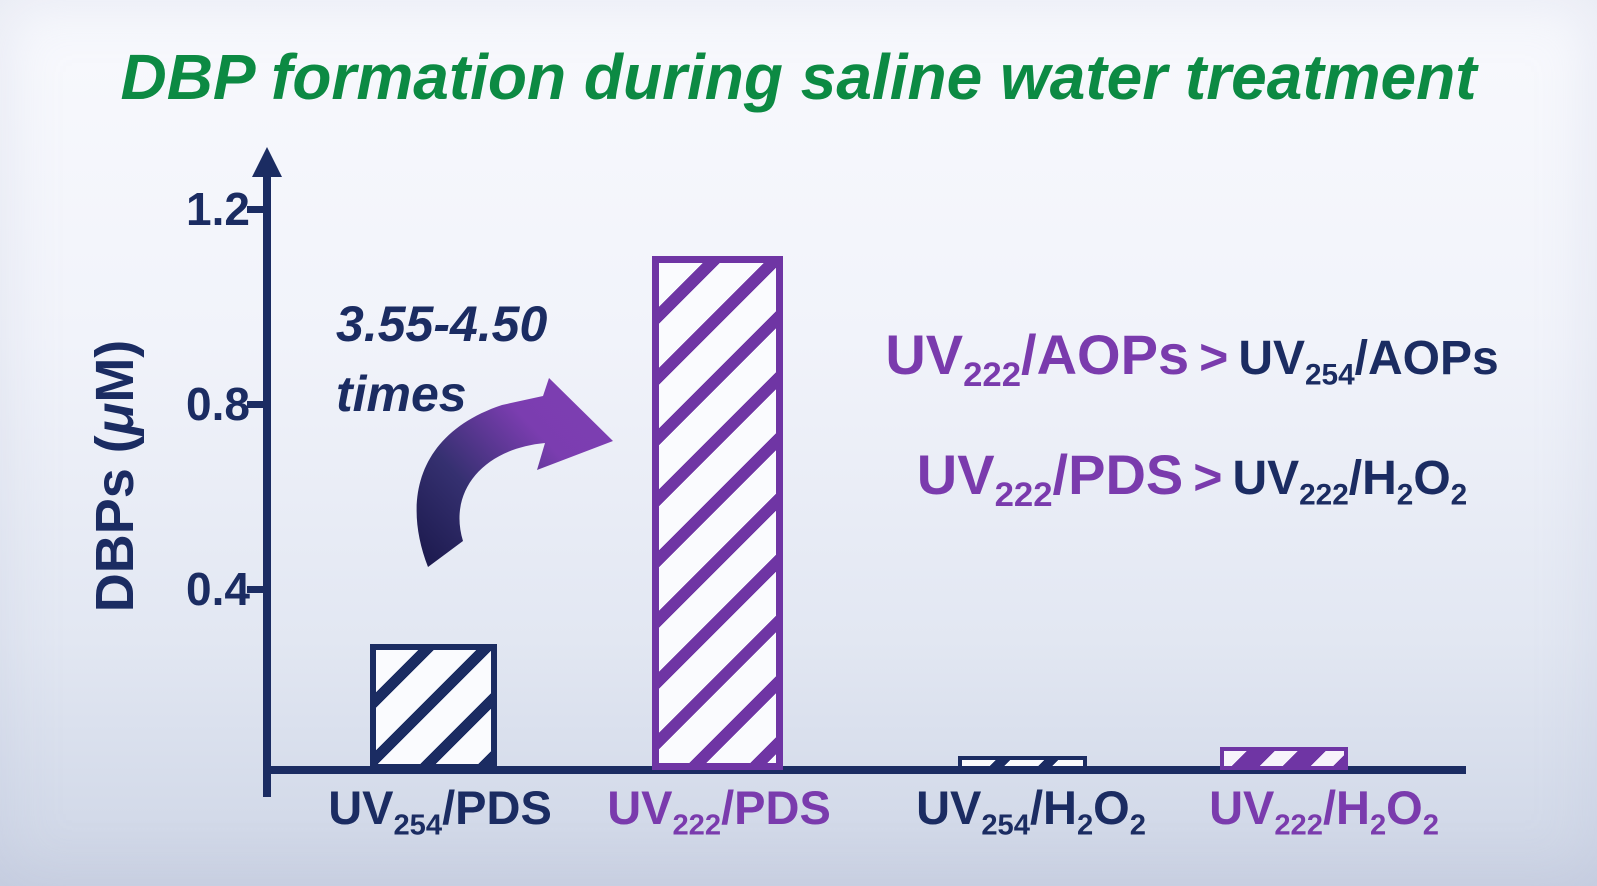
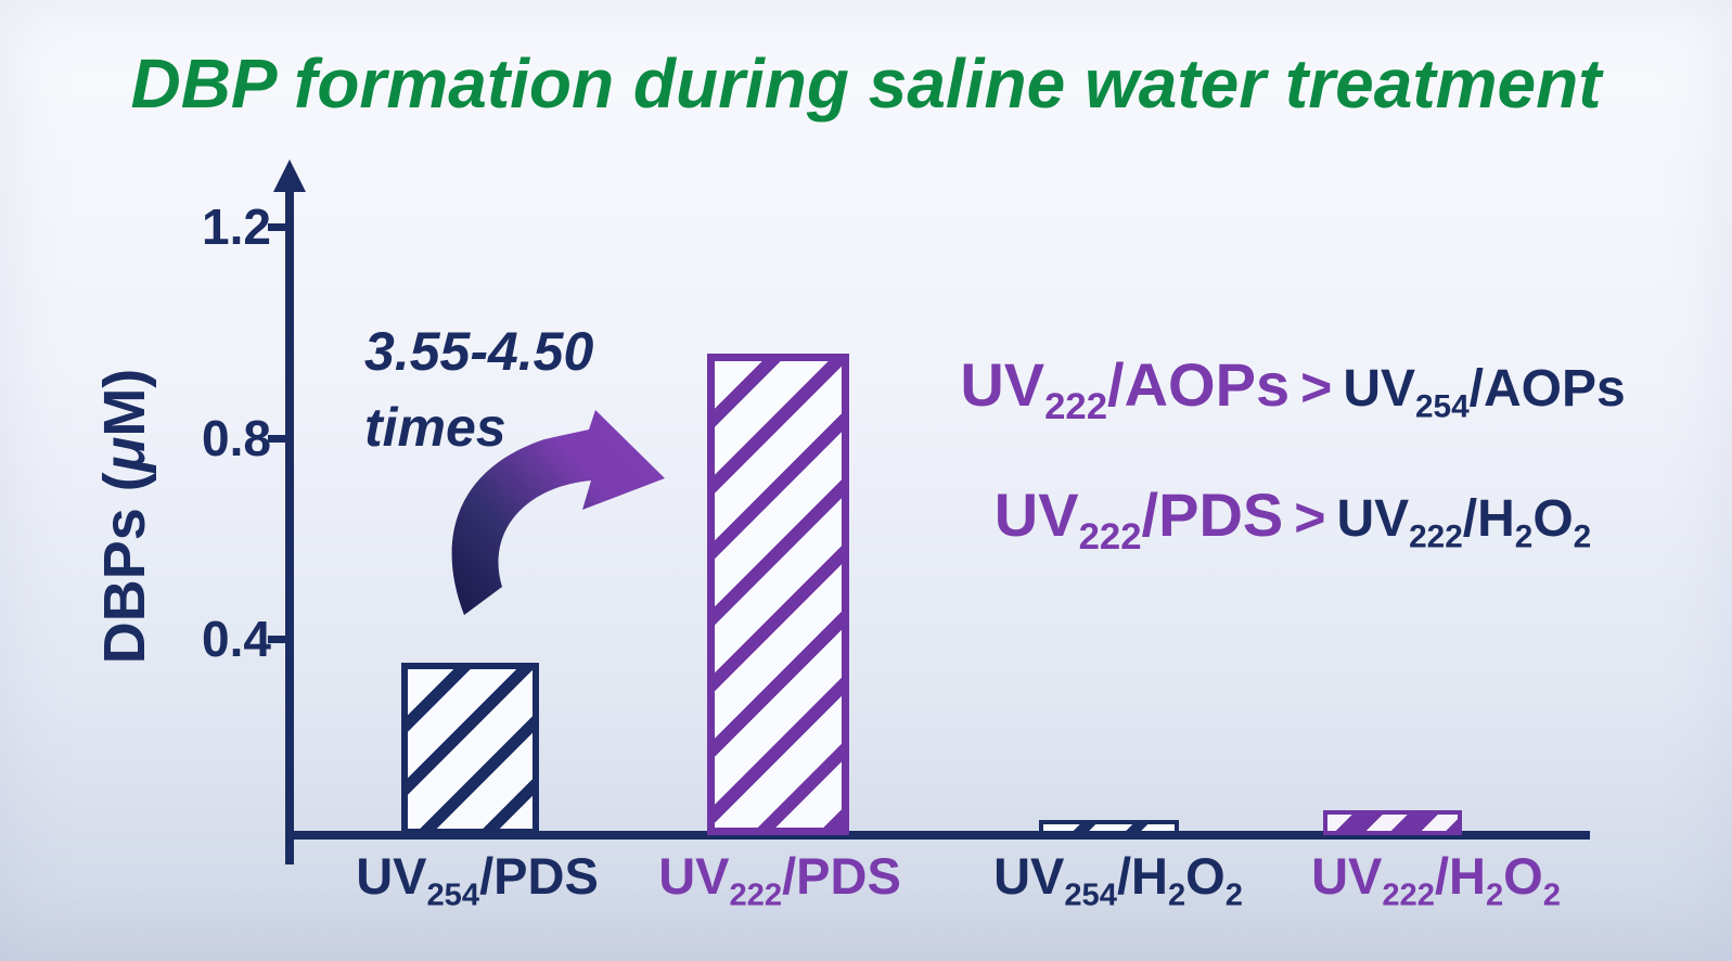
UV254/PDS: 0.27 -> 0.34
UV222/PDS: 1.10 -> 0.95
